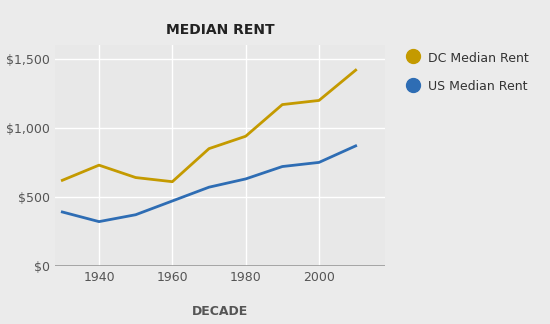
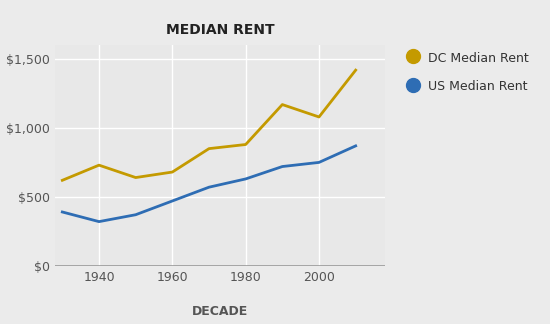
DC Median Rent/1960: $610 -> $680
DC Median Rent/1980: $940 -> $880
DC Median Rent/2000: $1,200 -> $1,080
